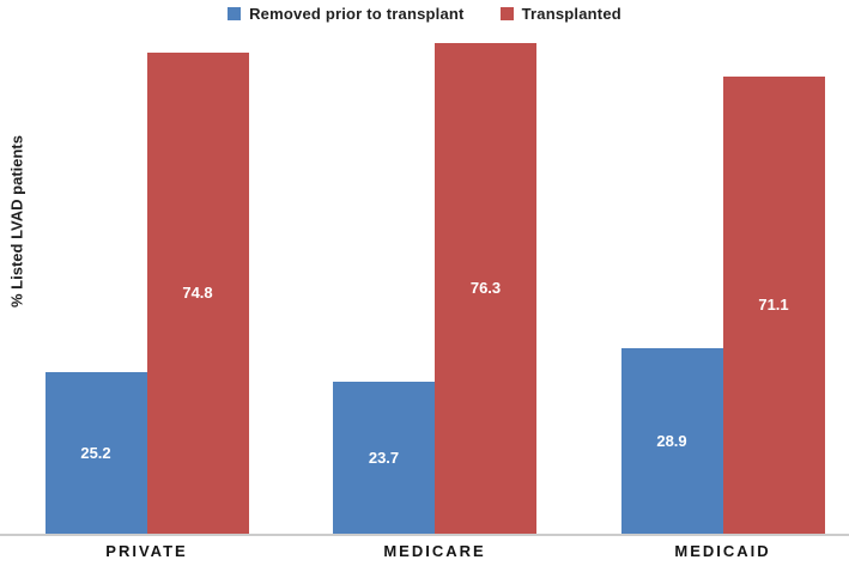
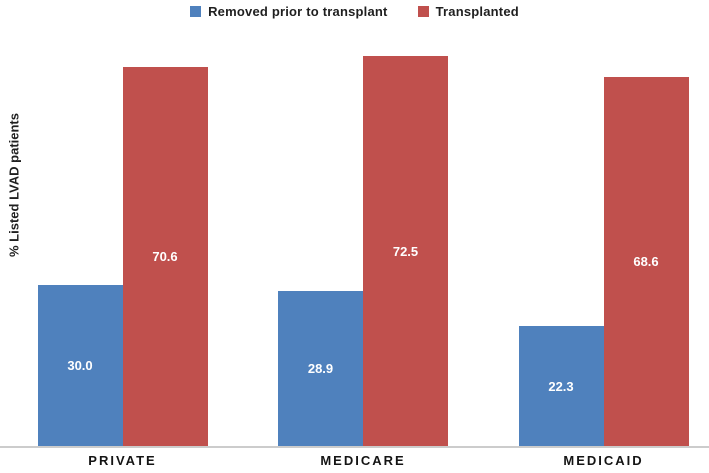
Removed prior to transplant/PRIVATE: 25.2 -> 30.0
Transplanted/PRIVATE: 74.8 -> 70.6
Removed prior to transplant/MEDICARE: 23.7 -> 28.9
Transplanted/MEDICARE: 76.3 -> 72.5
Removed prior to transplant/MEDICAID: 28.9 -> 22.3
Transplanted/MEDICAID: 71.1 -> 68.6
